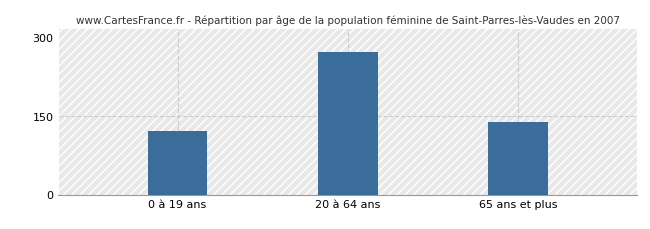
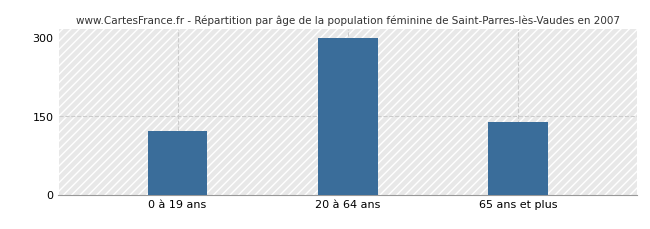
20 à 64 ans: 272 -> 297
